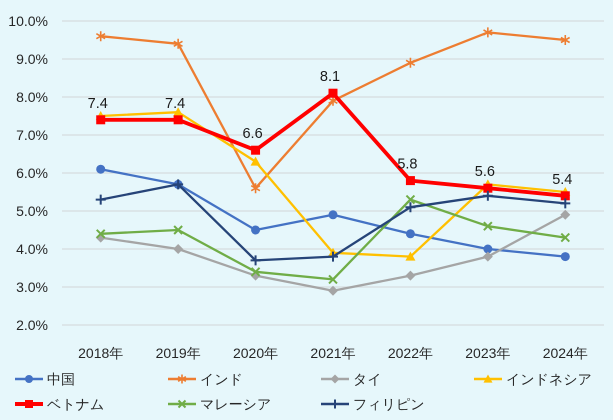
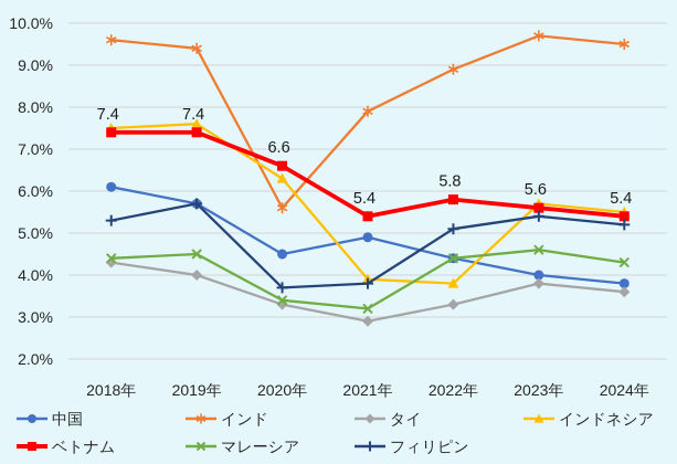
ベトナム/2021年: 8.1 -> 5.4
マレーシア/2022年: 5.3% -> 4.4%
タイ/2024年: 4.9% -> 3.6%
